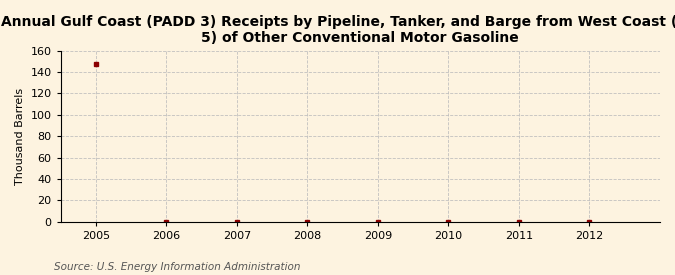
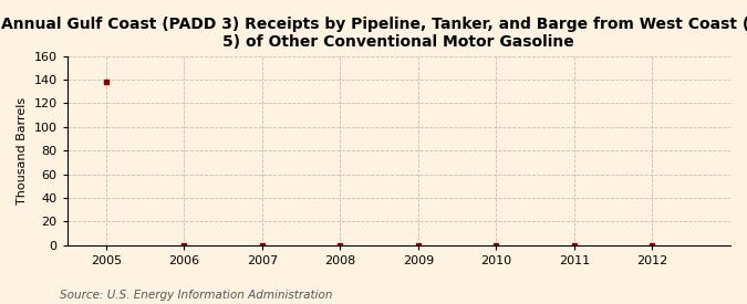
2005: 147 -> 138
